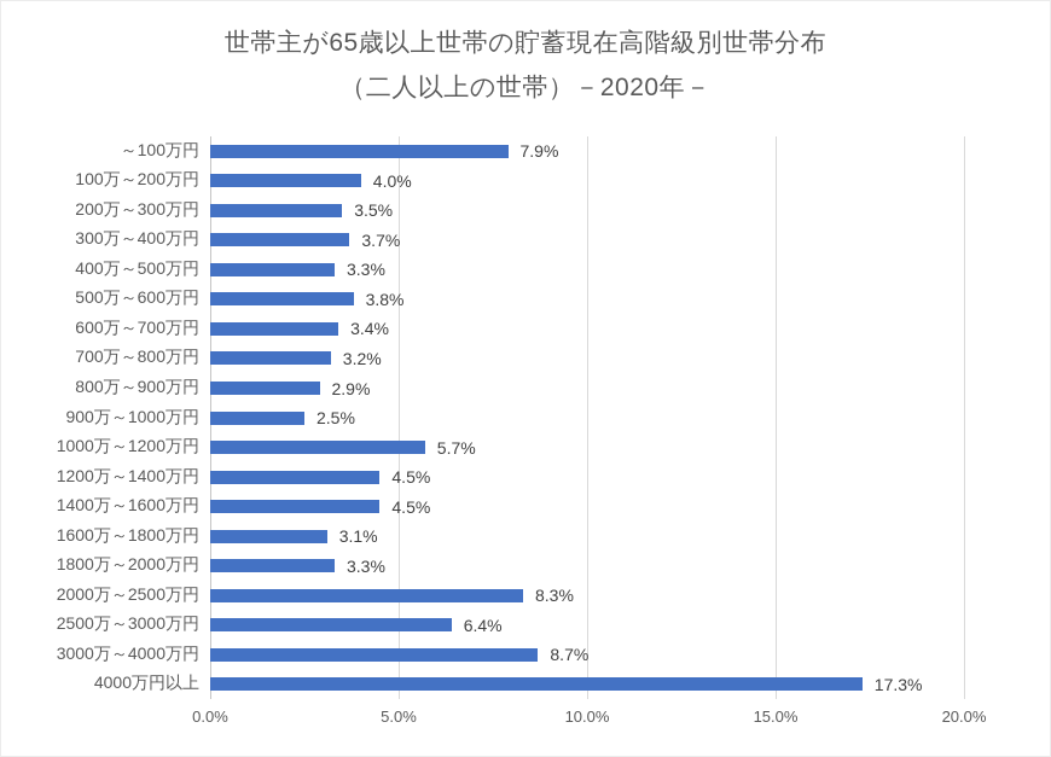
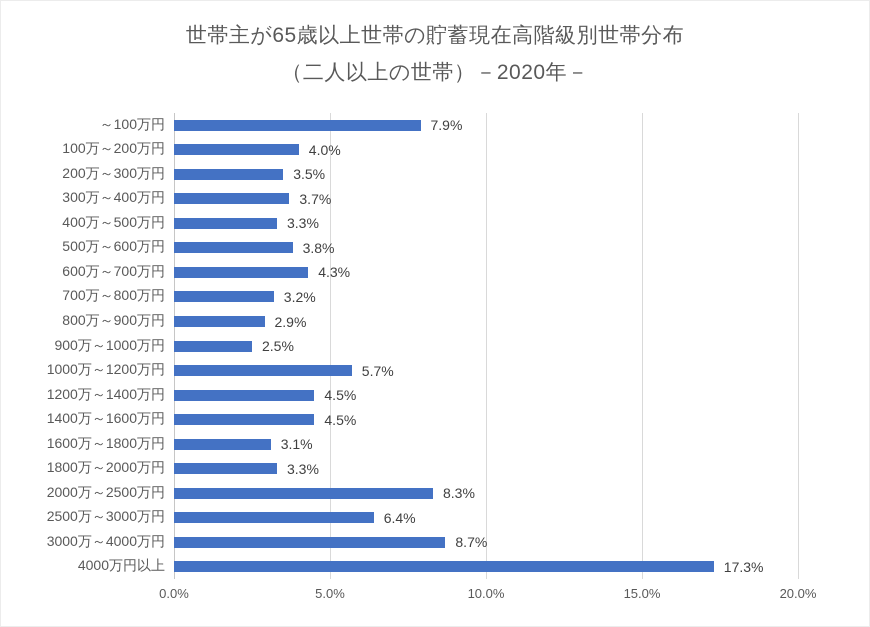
600万～700万円: 3.4% -> 4.3%
